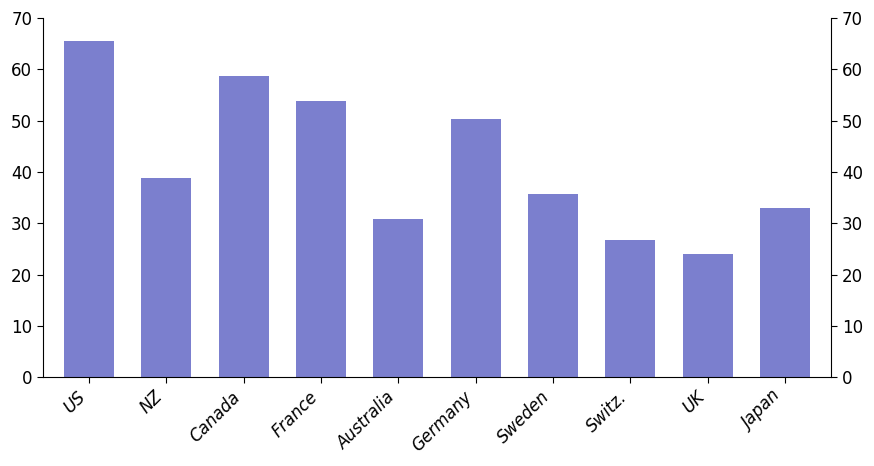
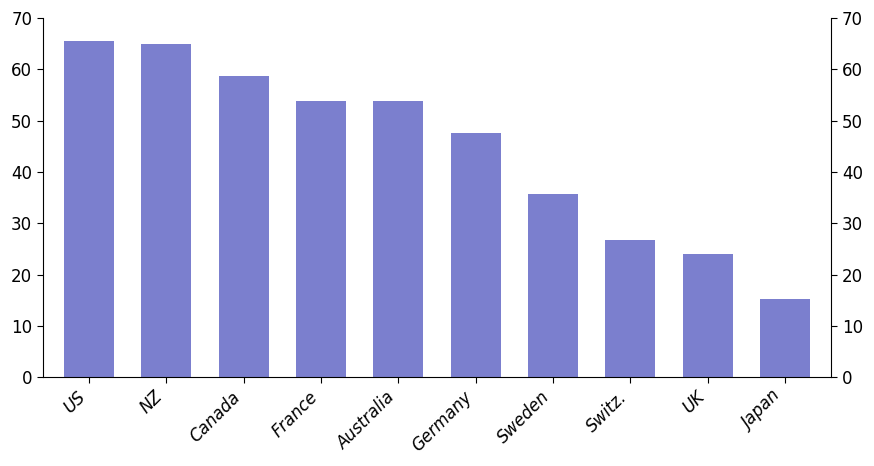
NZ: 38.8 -> 65.0
Australia: 30.8 -> 53.8
Germany: 50.4 -> 47.7
Japan: 33.0 -> 15.3
